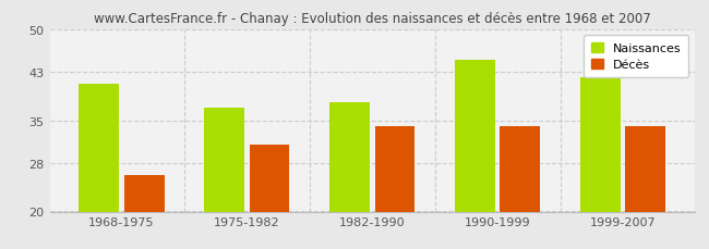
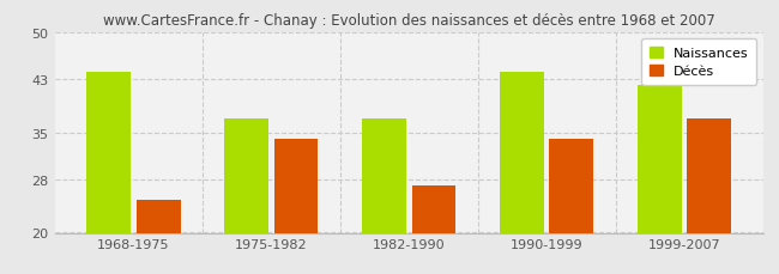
Naissances/1968-1975: 41 -> 44
Décès/1968-1975: 26 -> 25
Décès/1975-1982: 31 -> 34
Naissances/1982-1990: 38 -> 37
Décès/1982-1990: 34 -> 27
Naissances/1990-1999: 45 -> 44
Décès/1999-2007: 34 -> 37
